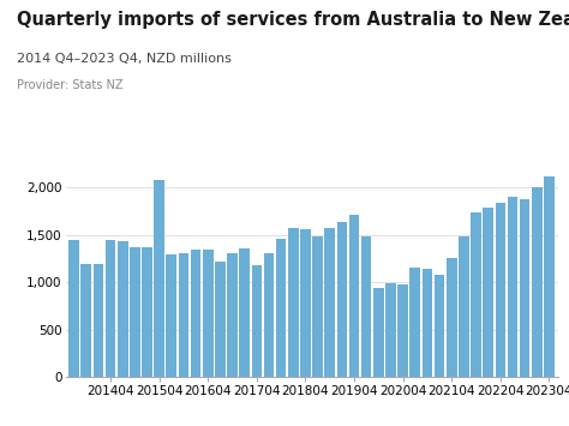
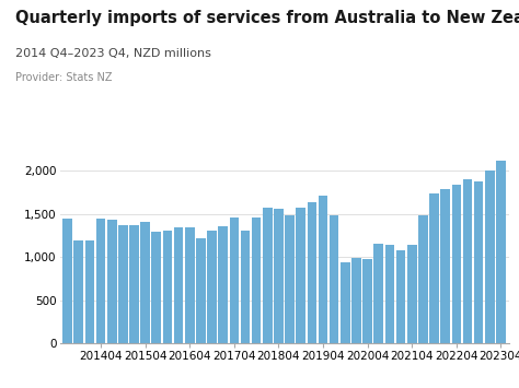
201504: 2,080 -> 1,420
201704: 1,180 -> 1,460
202104: 1,260 -> 1,140
